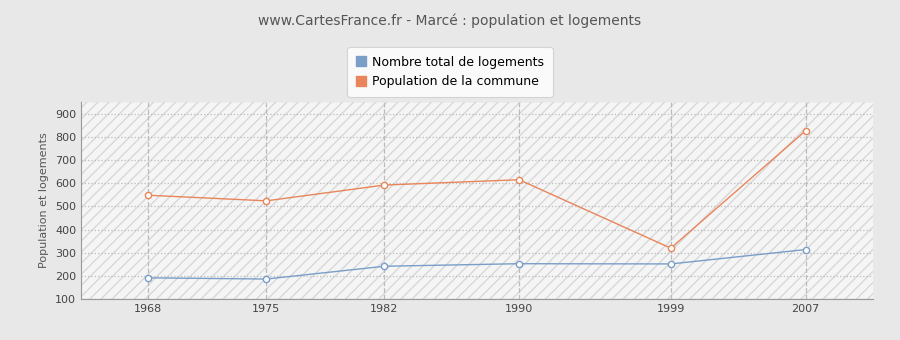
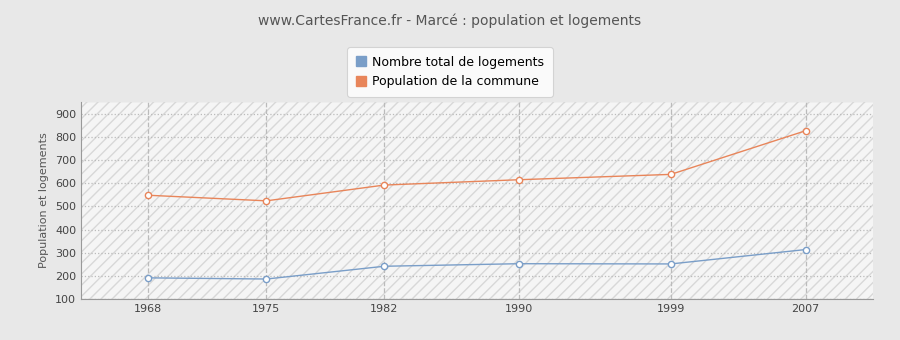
Population de la commune/1999: 320 -> 638
